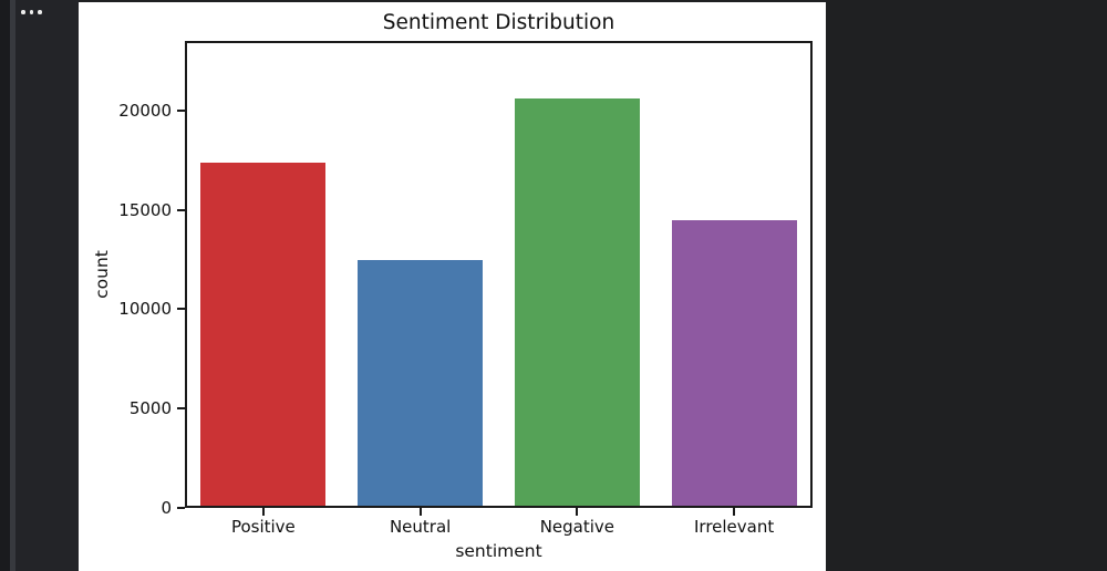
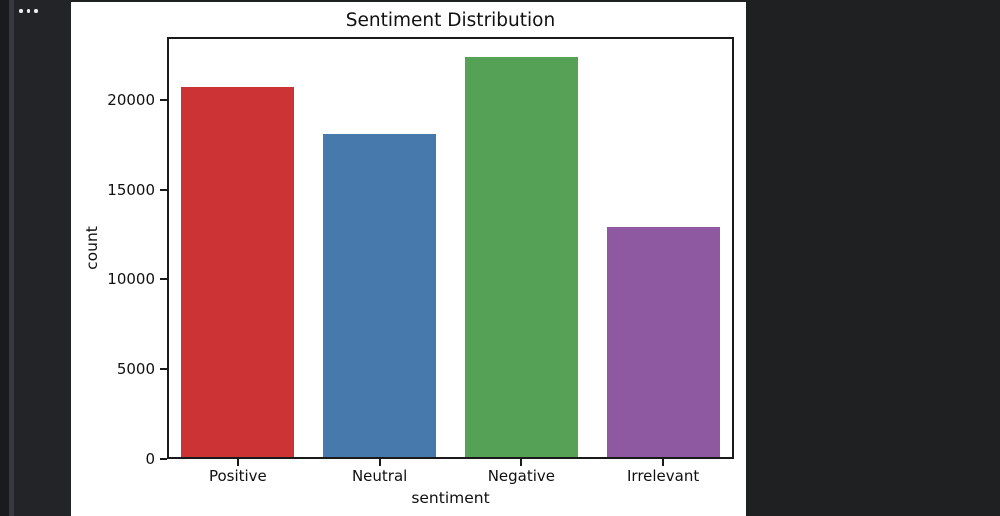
Positive: 17400 -> 20700
Neutral: 12500 -> 18100
Negative: 20600 -> 22400
Irrelevant: 14500 -> 12900
